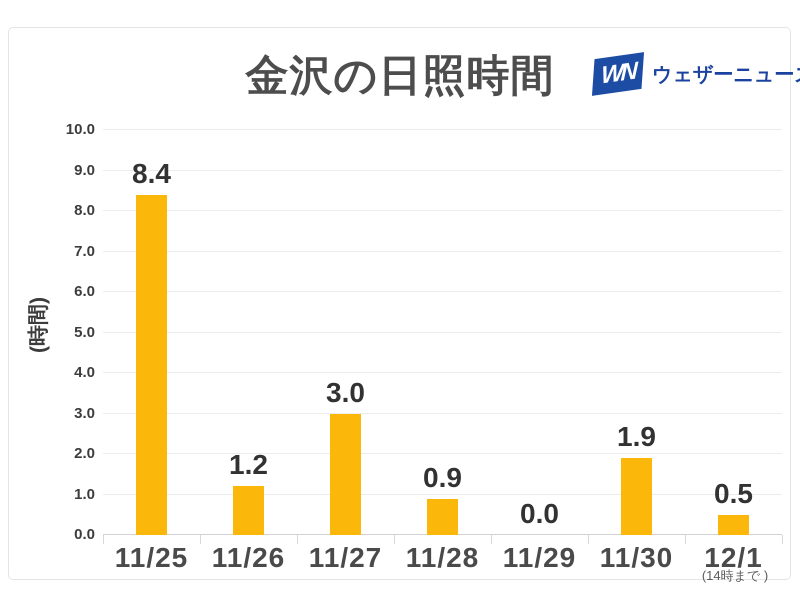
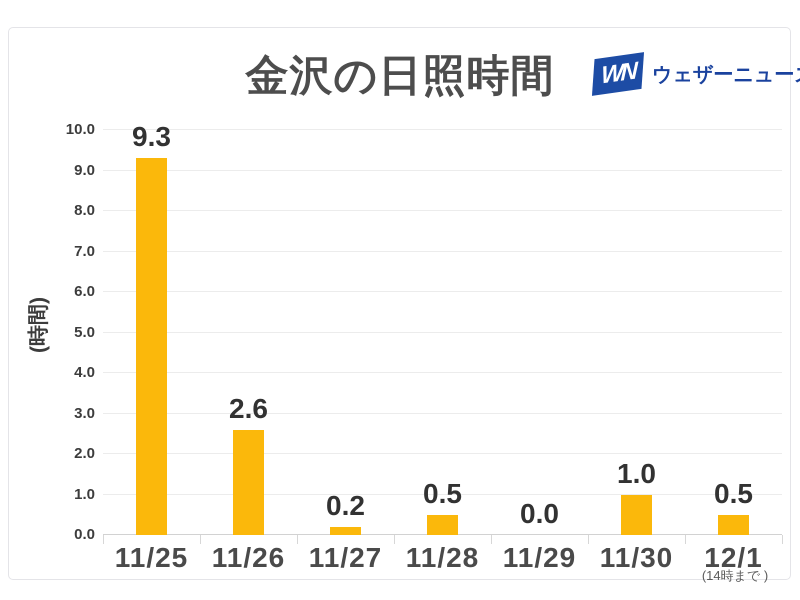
11/25: 8.4 -> 9.3
11/26: 1.2 -> 2.6
11/27: 3.0 -> 0.2
11/28: 0.9 -> 0.5
11/30: 1.9 -> 1.0
